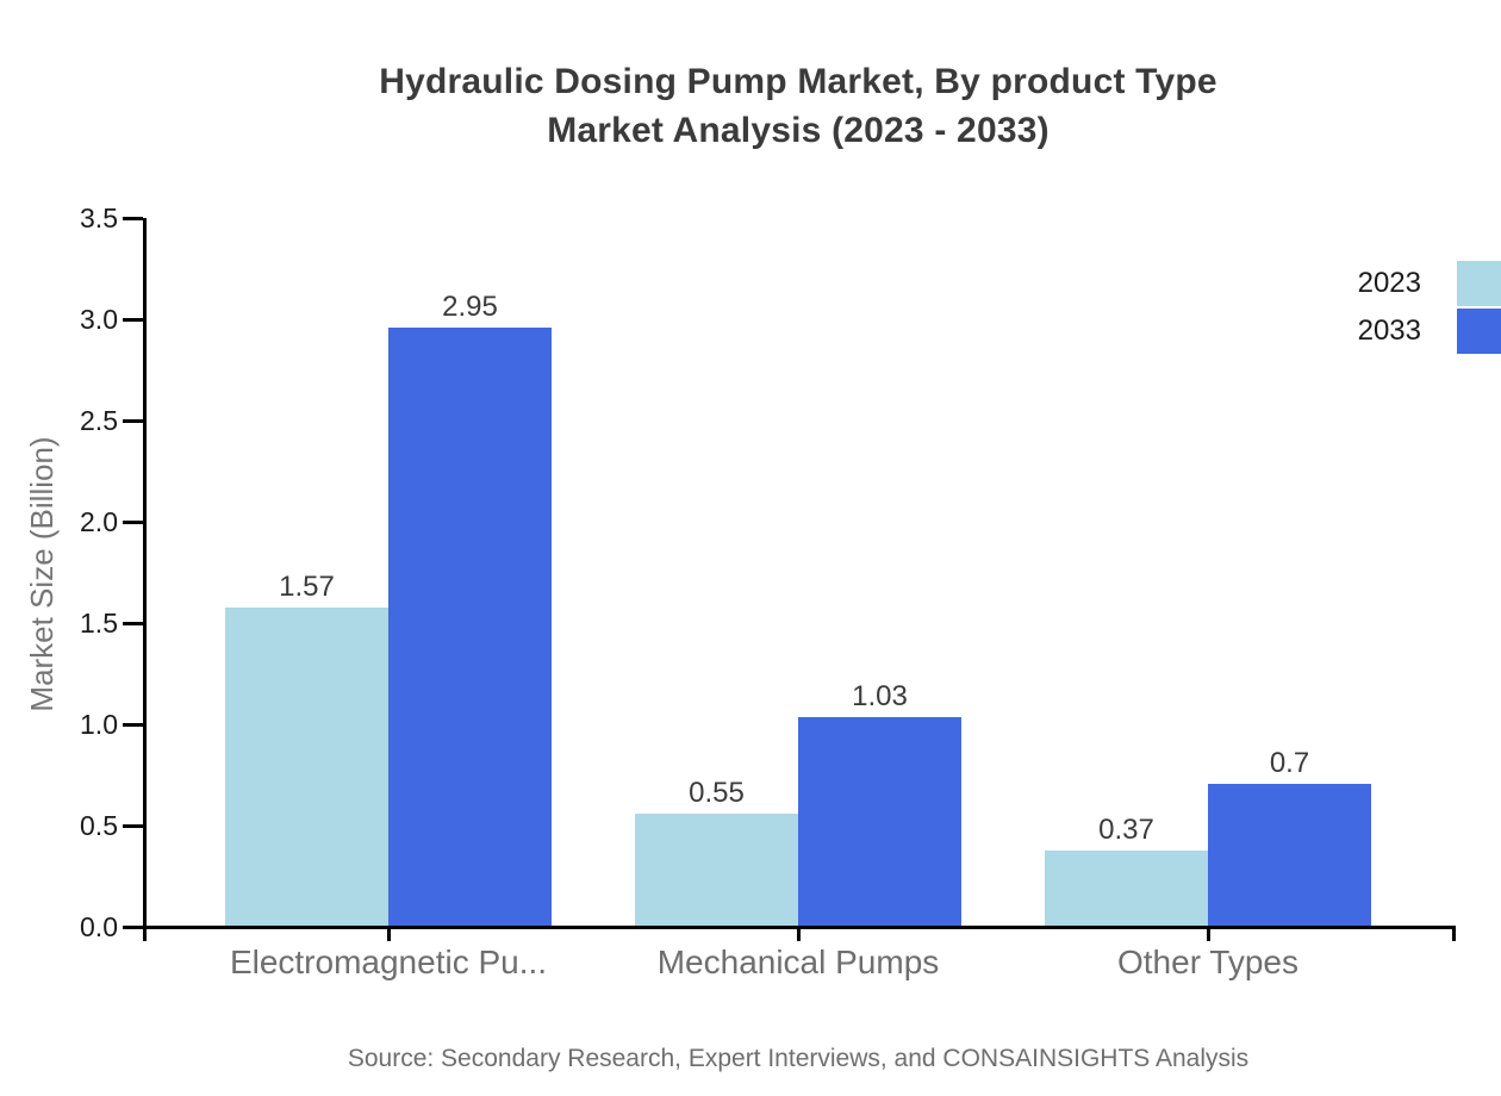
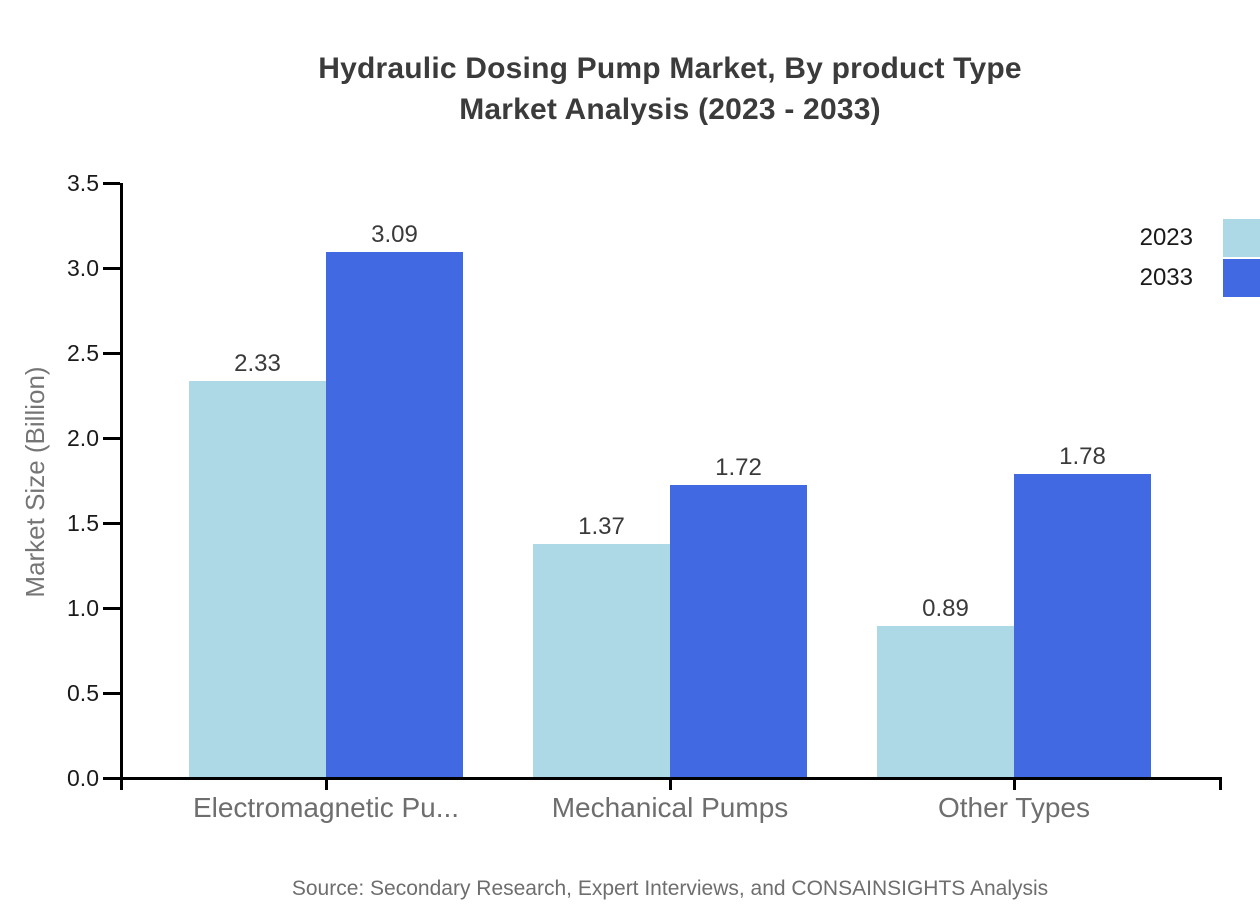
2023/Electromagnetic Pu...: 1.57 -> 2.33
2033/Electromagnetic Pu...: 2.95 -> 3.09
2023/Mechanical Pumps: 0.55 -> 1.37
2033/Mechanical Pumps: 1.03 -> 1.72
2023/Other Types: 0.37 -> 0.89
2033/Other Types: 0.7 -> 1.78
